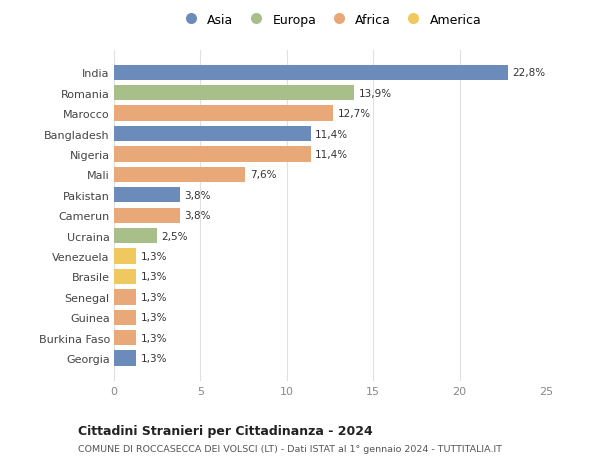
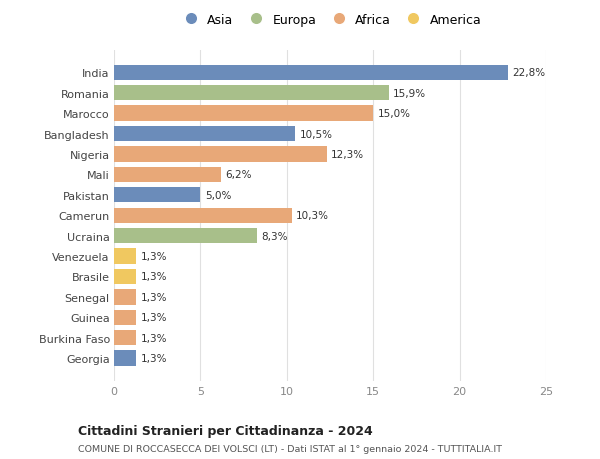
Romania: 13,9% -> 15,9%
Marocco: 12,7% -> 15,0%
Bangladesh: 11,4% -> 10,5%
Nigeria: 11,4% -> 12,3%
Mali: 7,6% -> 6,2%
Pakistan: 3,8% -> 5,0%
Camerun: 3,8% -> 10,3%
Ucraina: 2,5% -> 8,3%
